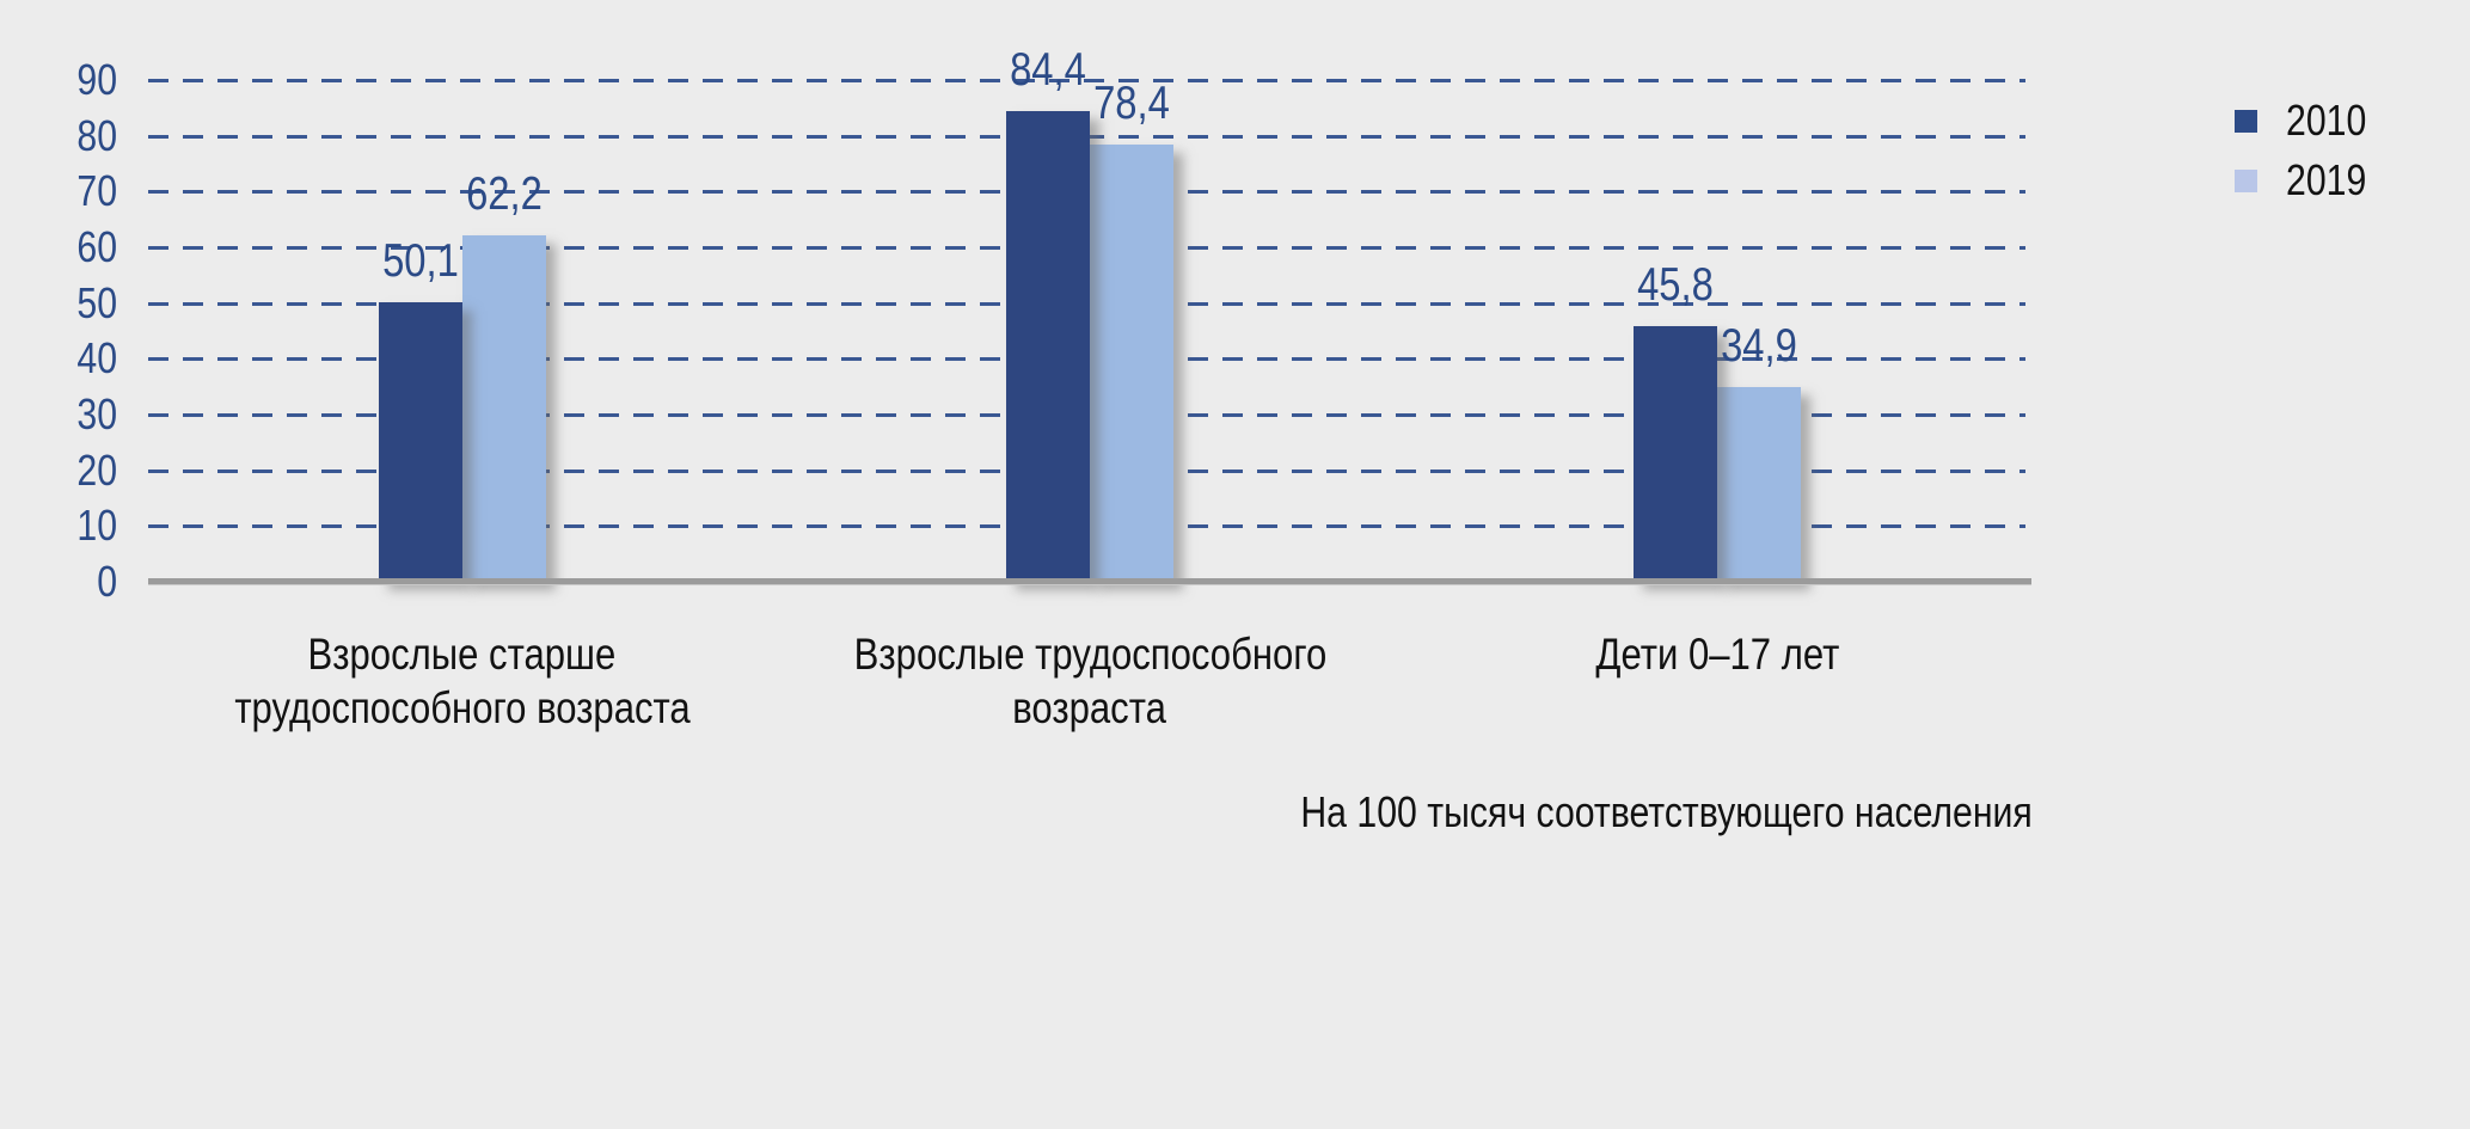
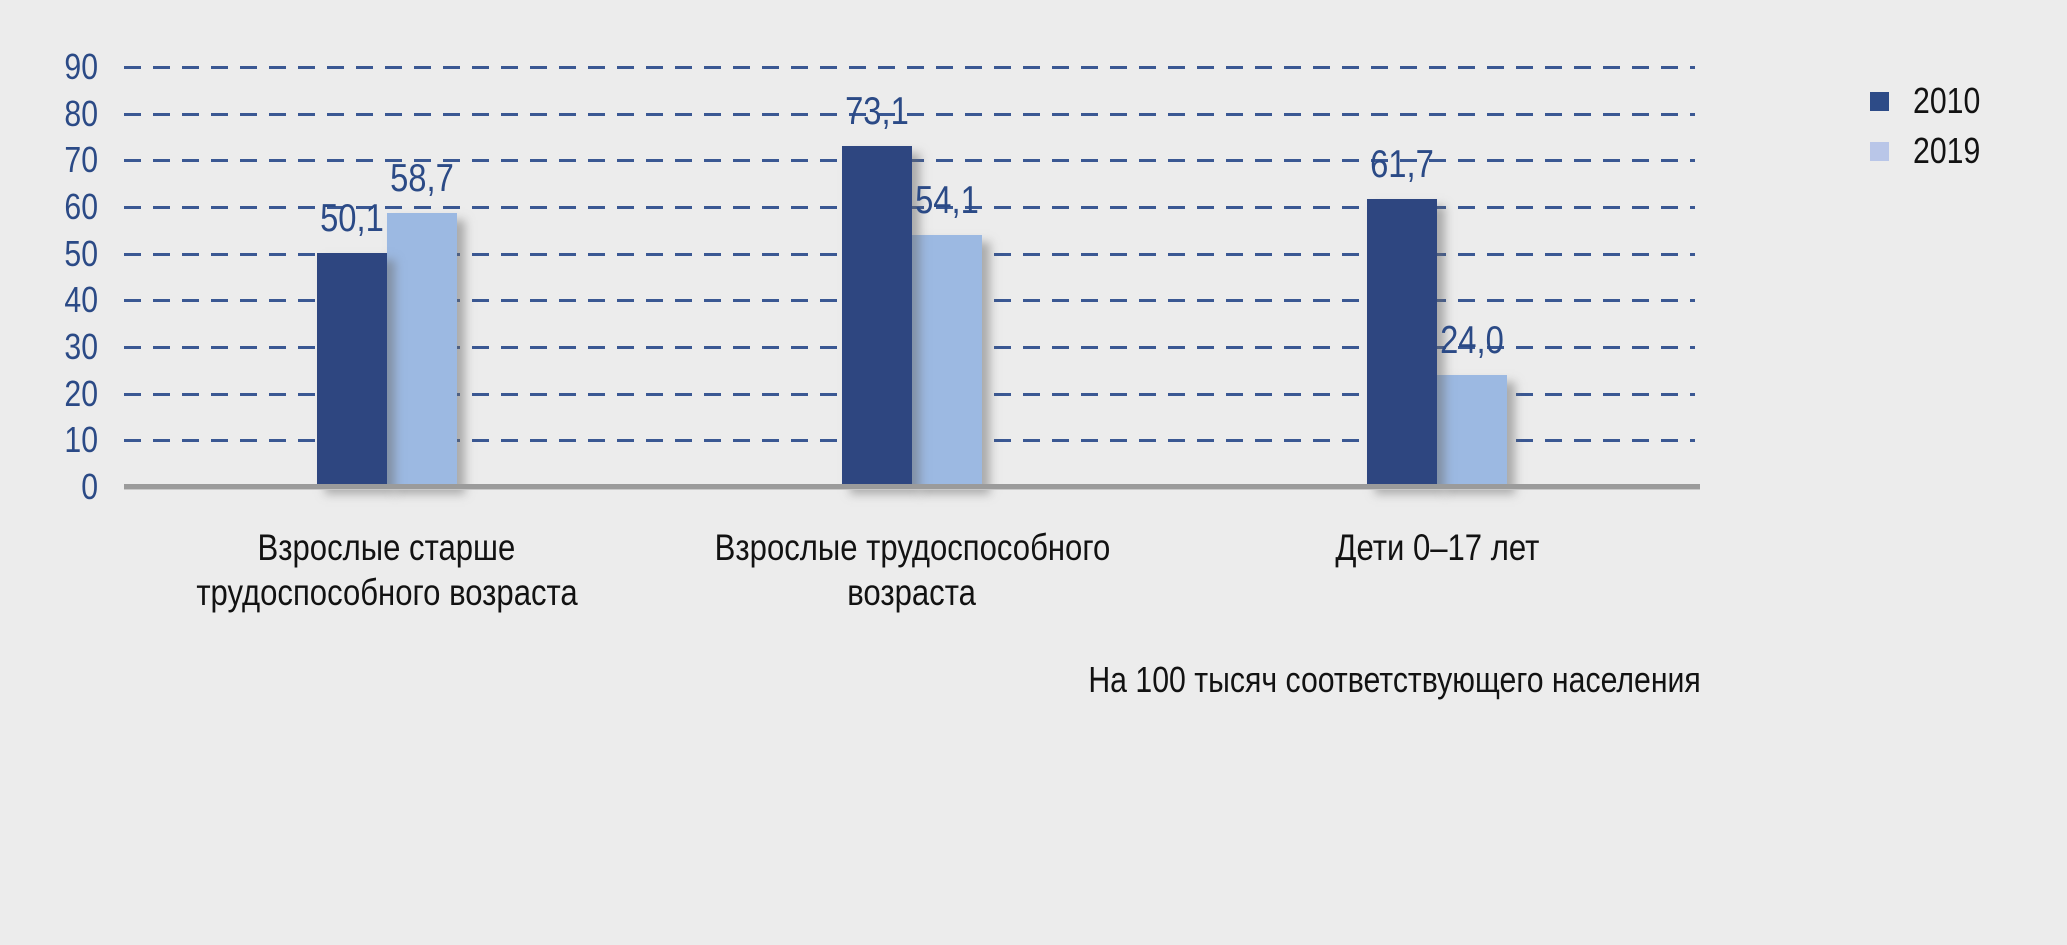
2019/Взрослые старше трудоспособного возраста: 62,2 -> 58,7
2010/Взрослые трудоспособного возраста: 84,4 -> 73,1
2019/Взрослые трудоспособного возраста: 78,4 -> 54,1
2010/Дети 0–17 лет: 45,8 -> 61,7
2019/Дети 0–17 лет: 34,9 -> 24,0
